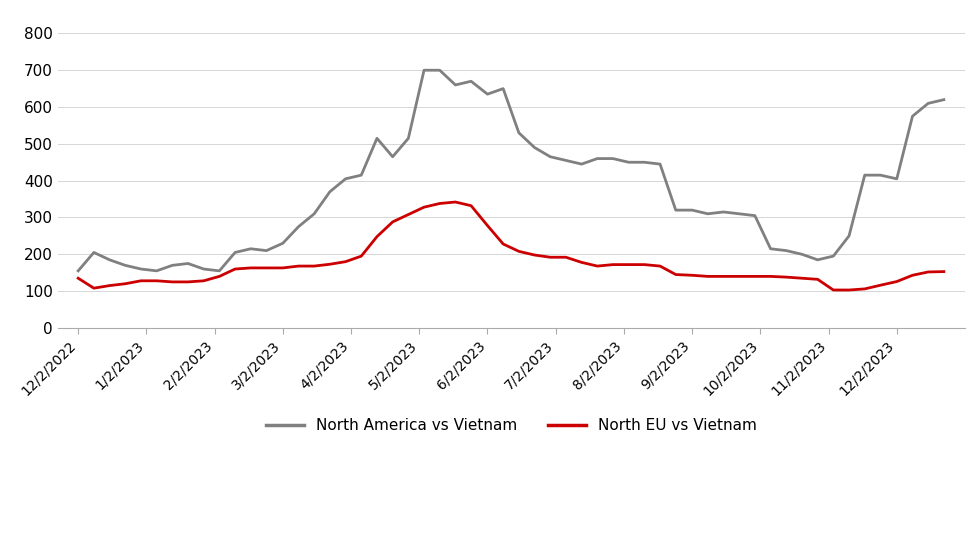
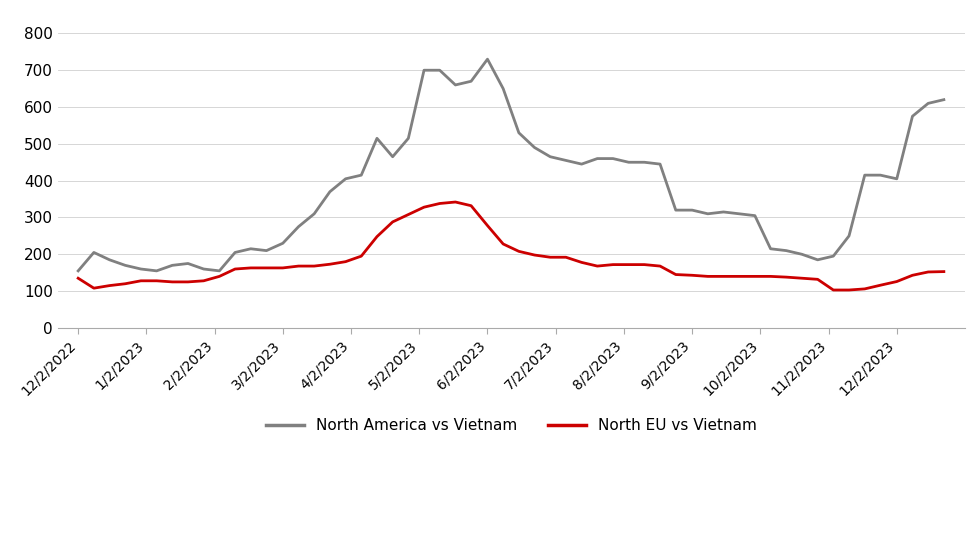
North America vs Vietnam/6/2/2023: 635 -> 730
